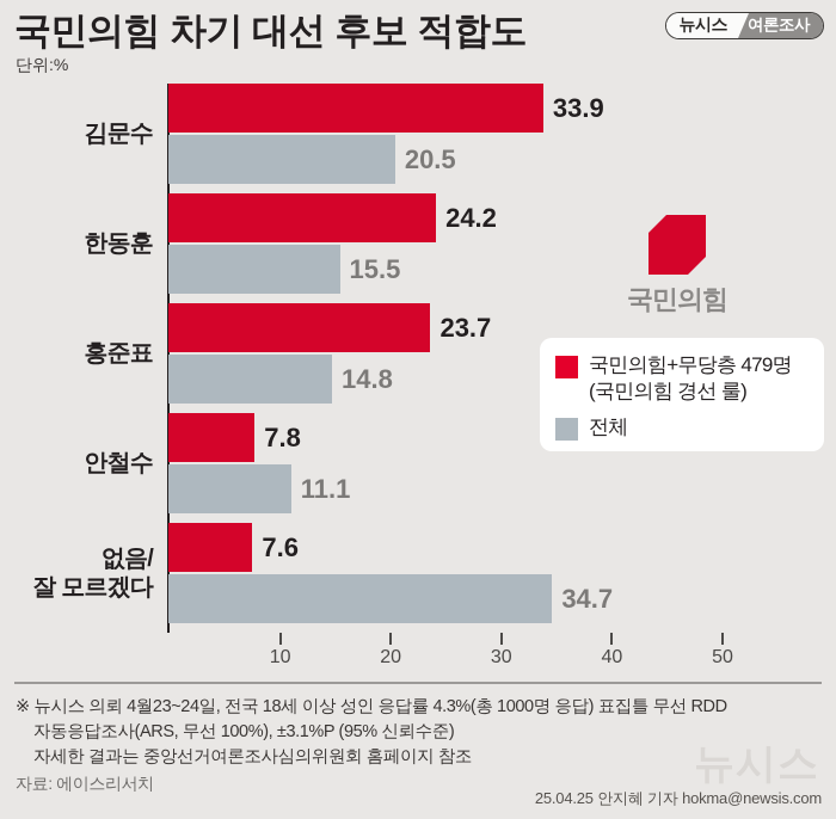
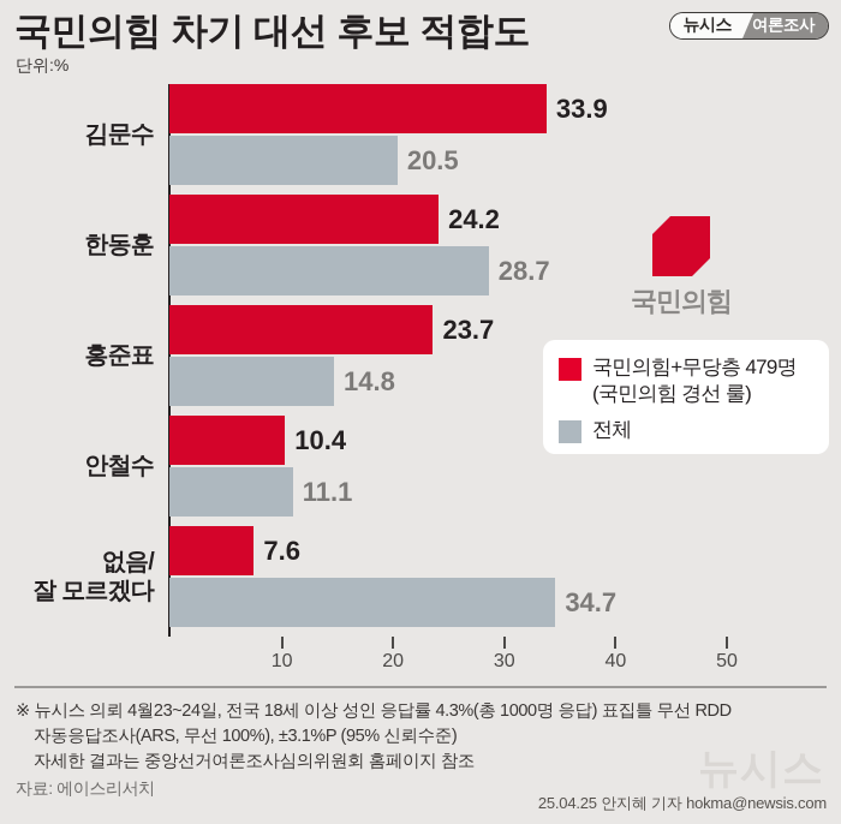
전체/한동훈: 15.5 -> 28.7
국민의힘+무당층 479명 (국민의힘 경선 룰)/안철수: 7.8 -> 10.4
